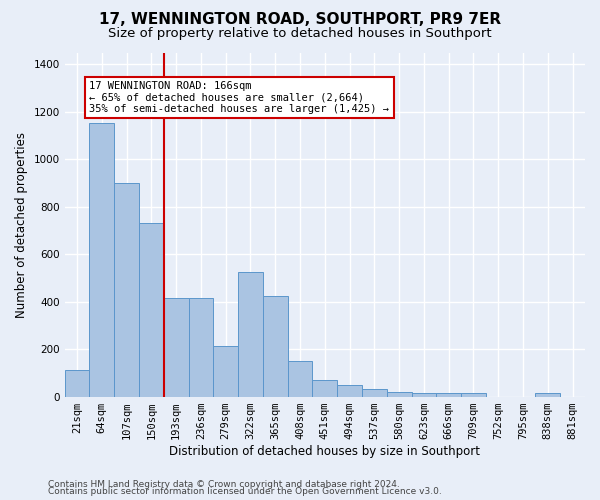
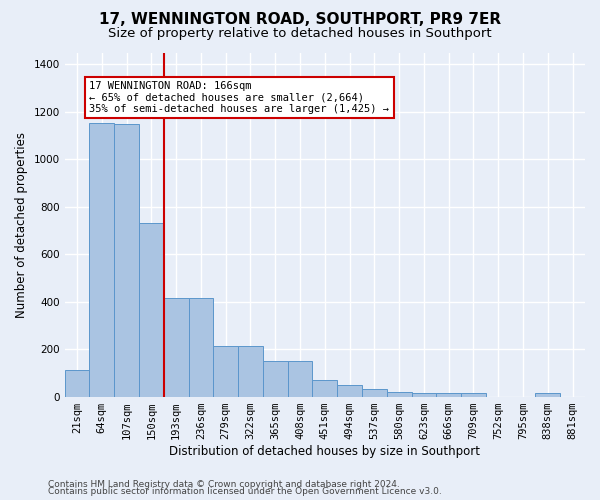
107sqm: 900 -> 1150
322sqm: 525 -> 215
365sqm: 425 -> 150
